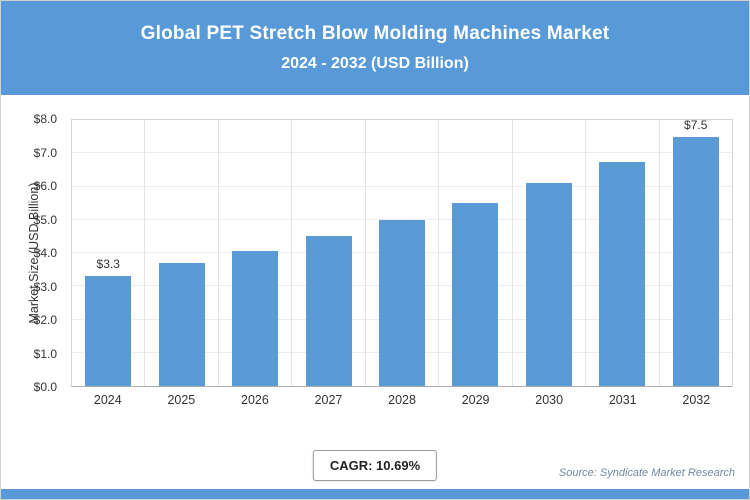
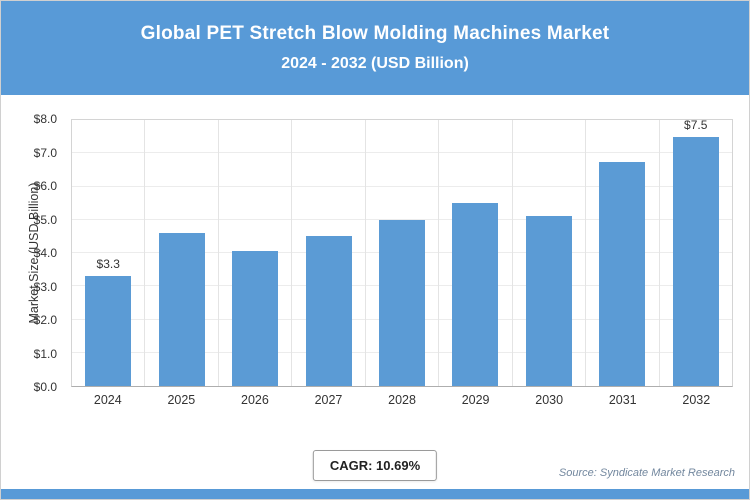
2025: $3.7 -> $4.6
2030: $6.1 -> $5.1
